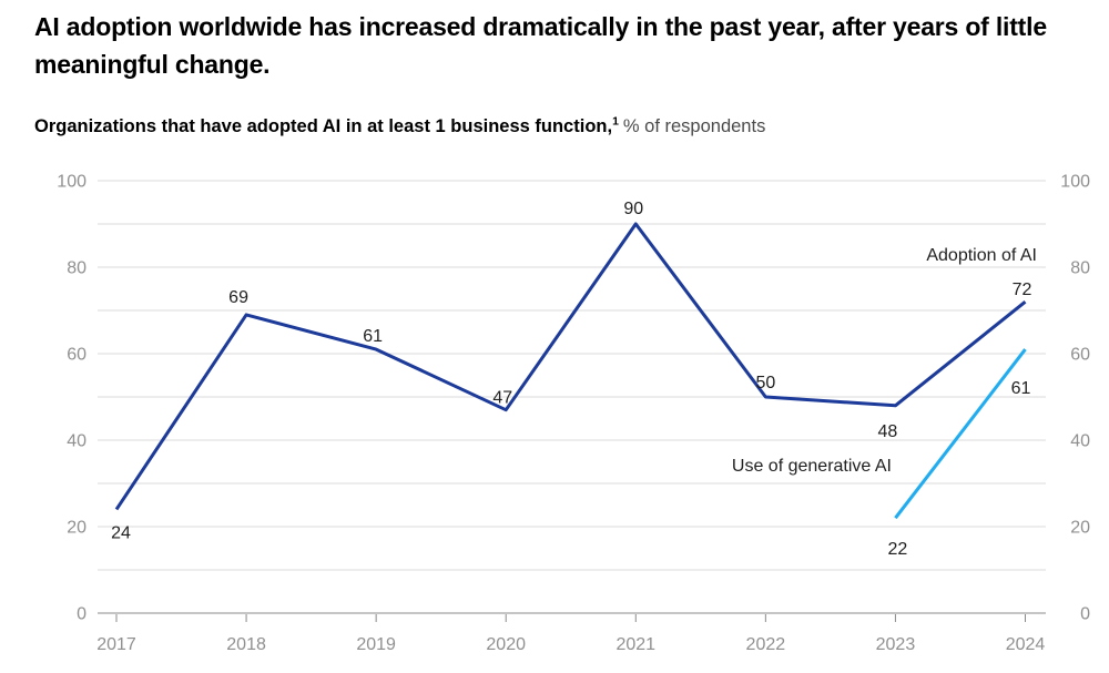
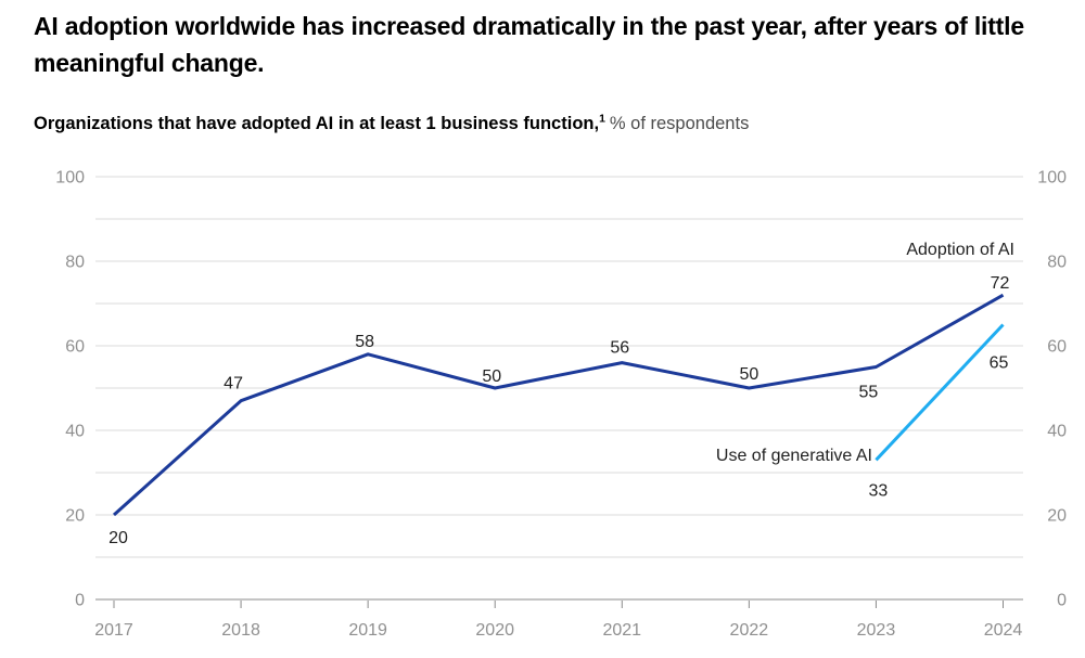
Adoption of AI/2017: 24 -> 20
Adoption of AI/2018: 69 -> 47
Adoption of AI/2019: 61 -> 58
Adoption of AI/2020: 47 -> 50
Adoption of AI/2021: 90 -> 56
Adoption of AI/2023: 48 -> 55
Use of generative AI/2023: 22 -> 33
Use of generative AI/2024: 61 -> 65
